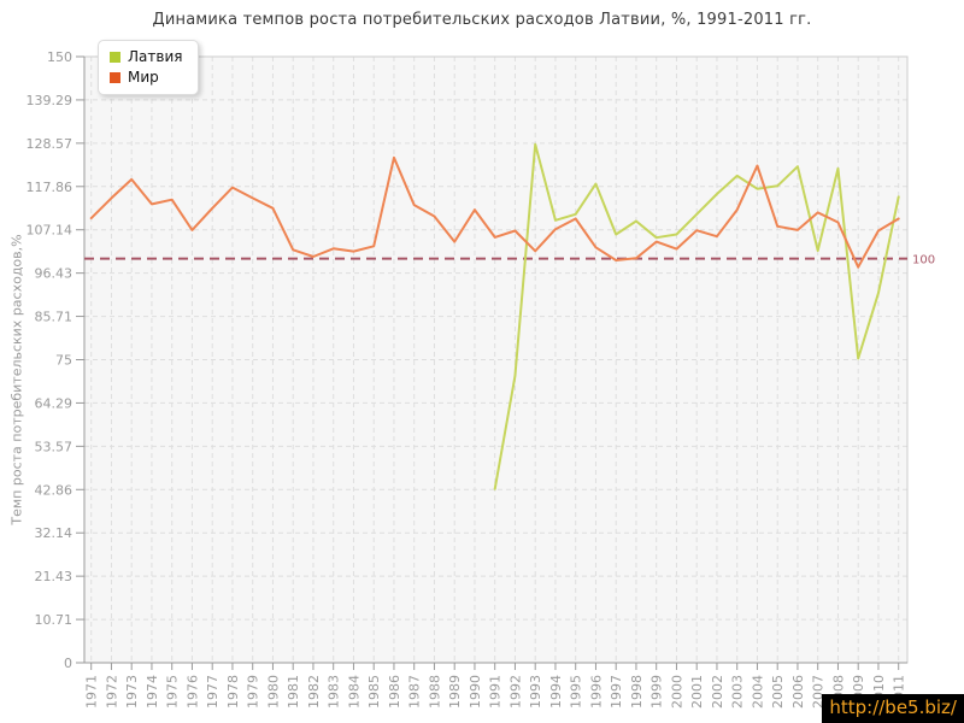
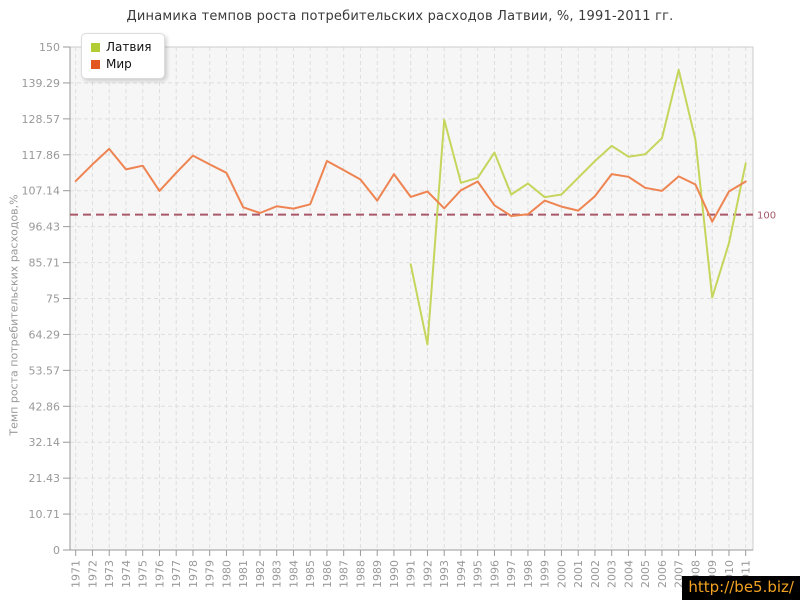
Мир/1986: 125 -> 116
Латвия/1991: 43 -> 85
Латвия/1992: 71 -> 61
Мир/2001: 107 -> 101
Мир/2004: 123 -> 111
Латвия/2007: 102 -> 143
